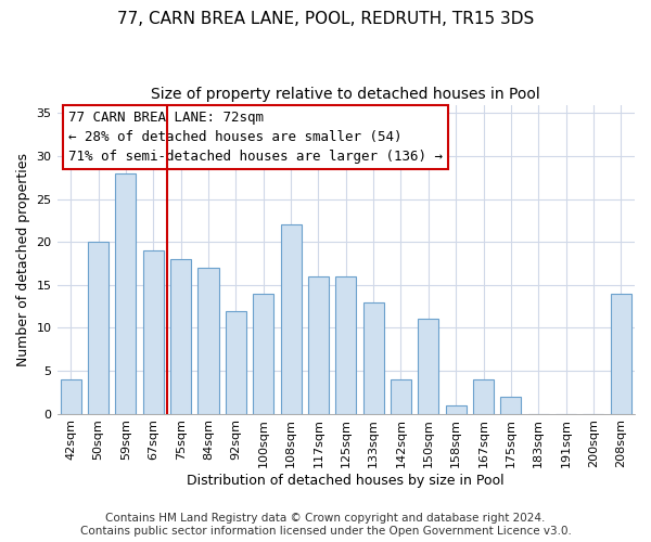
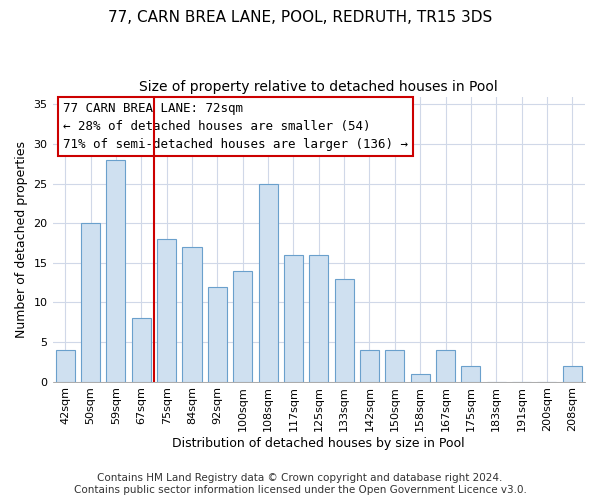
67sqm: 19 -> 8
108sqm: 22 -> 25
150sqm: 11 -> 4
208sqm: 14 -> 2
